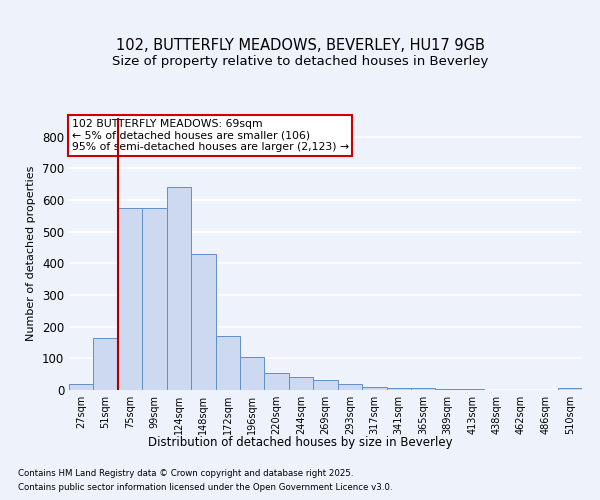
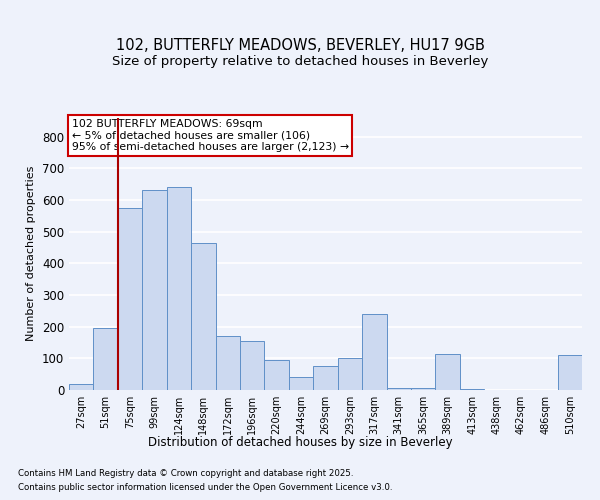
51sqm: 165 -> 195
99sqm: 575 -> 630
148sqm: 430 -> 465
196sqm: 103 -> 155
220sqm: 55 -> 95
269sqm: 32 -> 75
293sqm: 18 -> 100
317sqm: 10 -> 240
389sqm: 3 -> 115
510sqm: 7 -> 110
